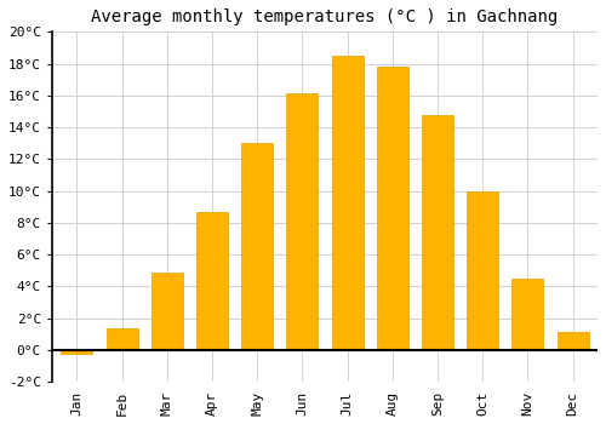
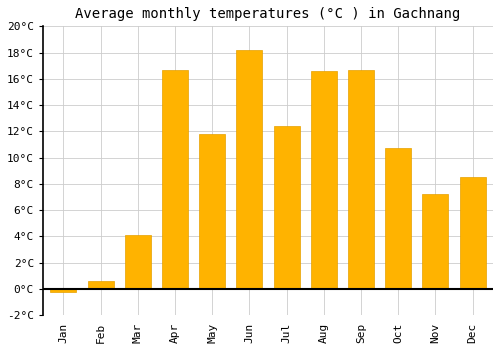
Feb: 1.4°C -> 0.6°C
Mar: 4.9°C -> 4.1°C
Apr: 8.7°C -> 16.7°C
May: 13.0°C -> 11.8°C
Jun: 16.1°C -> 18.2°C
Jul: 18.5°C -> 12.4°C
Aug: 17.8°C -> 16.6°C
Sep: 14.8°C -> 16.7°C
Oct: 10.0°C -> 10.7°C
Nov: 4.5°C -> 7.2°C
Dec: 1.1°C -> 8.5°C
